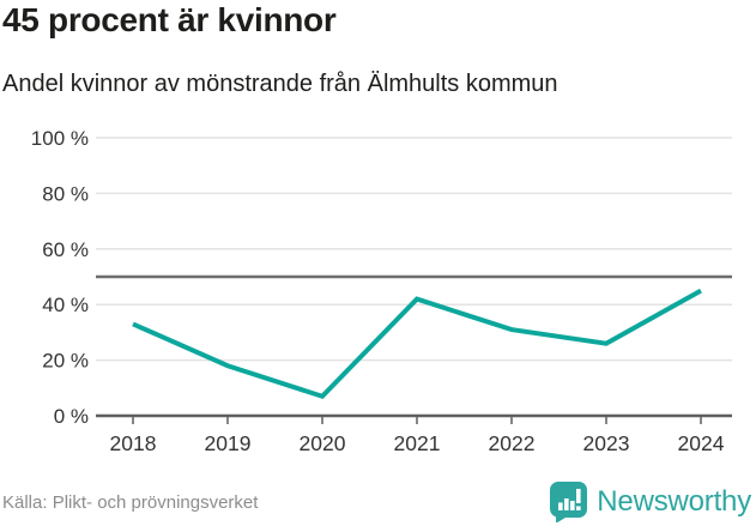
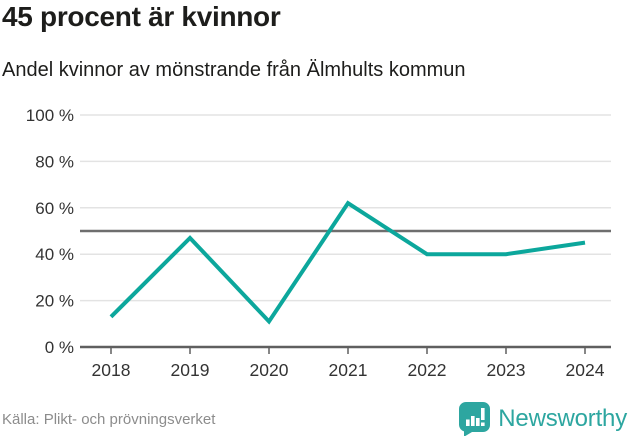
2018: 33% -> 13%
2019: 18% -> 47%
2020: 7% -> 11%
2021: 42% -> 62%
2022: 31% -> 40%
2023: 26% -> 40%
